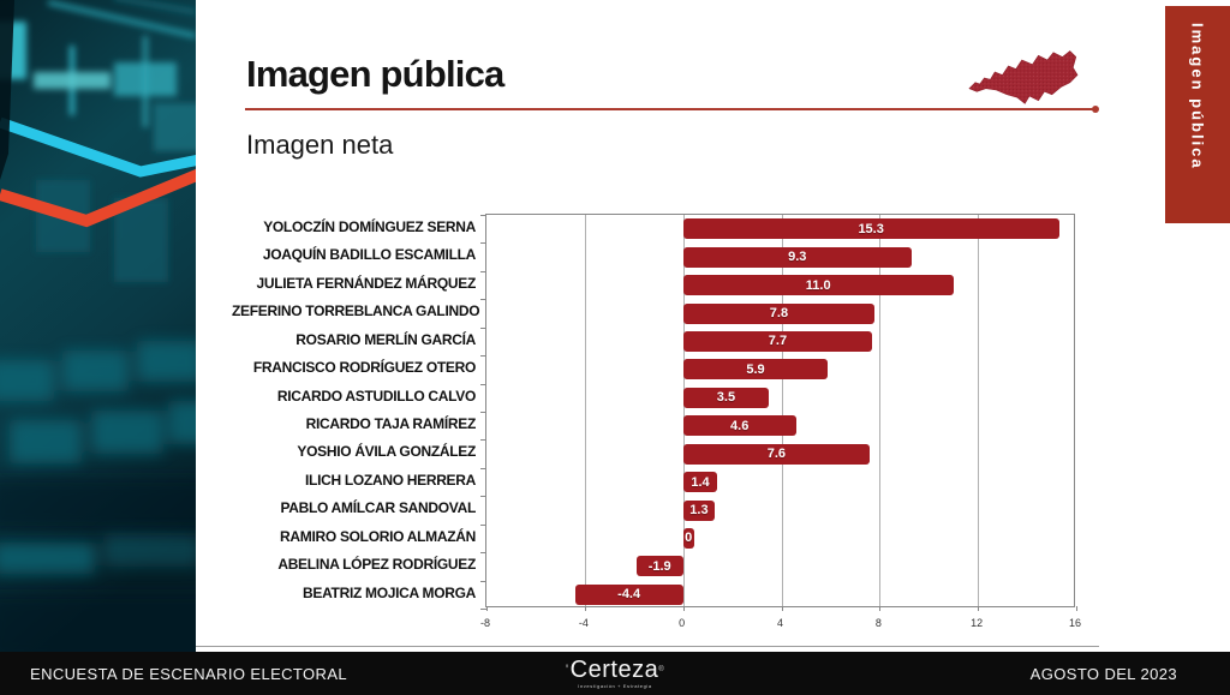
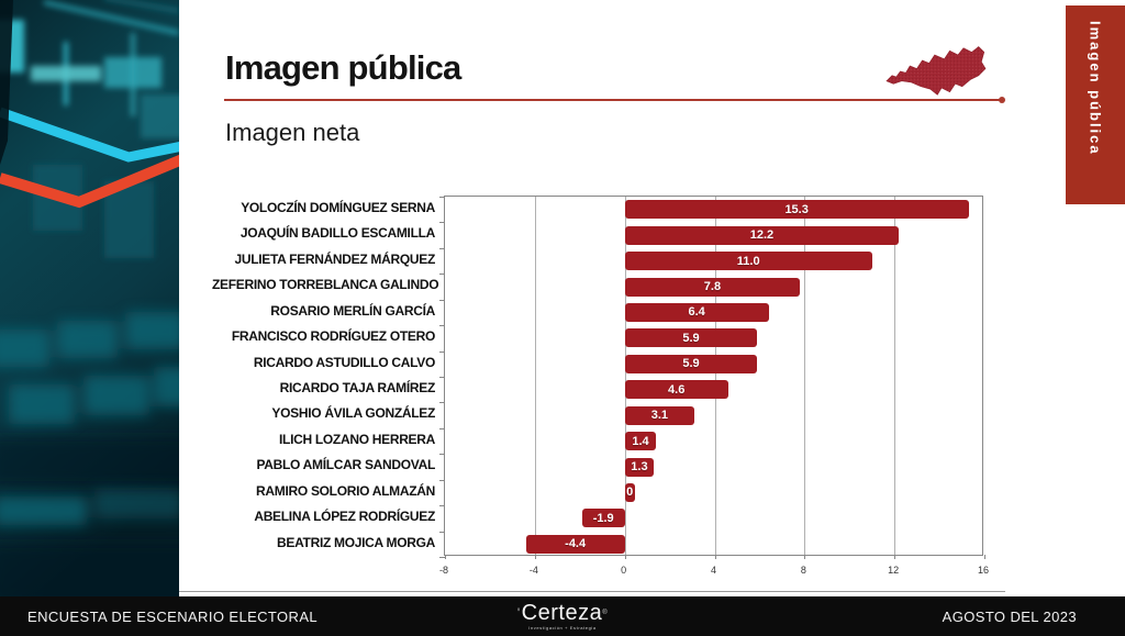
JOAQUÍN BADILLO ESCAMILLA: 9.3 -> 12.2
ROSARIO MERLÍN GARCÍA: 7.7 -> 6.4
RICARDO ASTUDILLO CALVO: 3.5 -> 5.9
YOSHIO ÁVILA GONZÁLEZ: 7.6 -> 3.1
